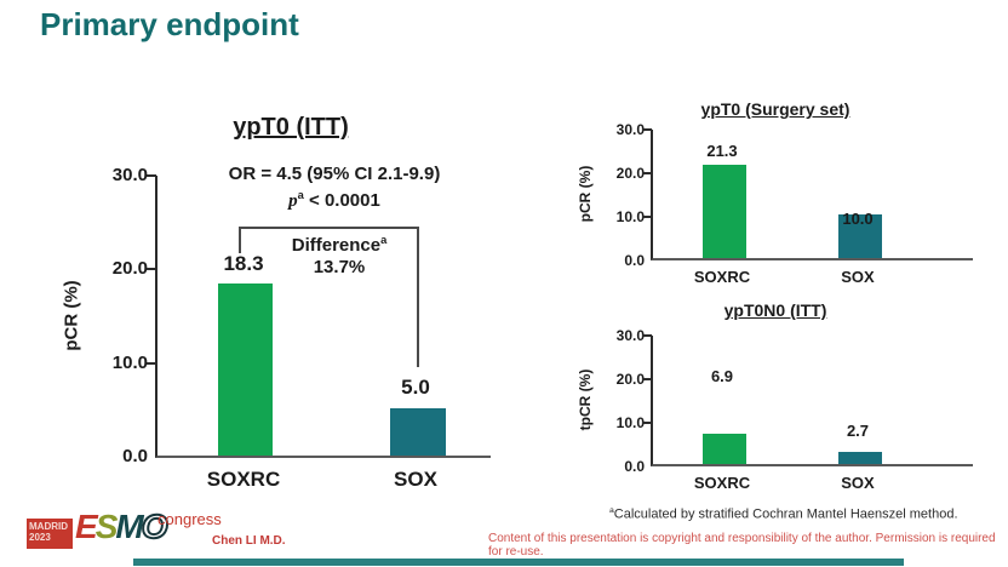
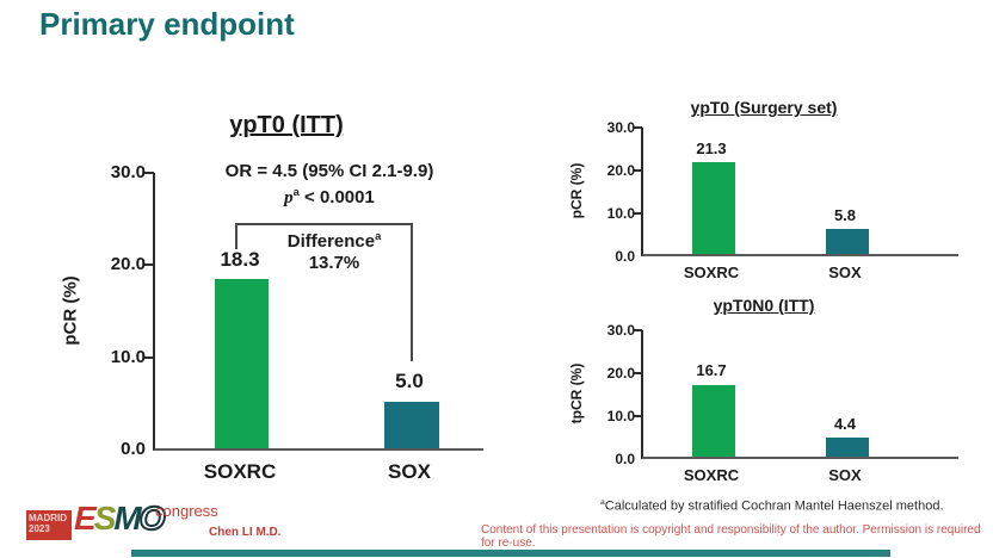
ypT0 (Surgery set)/SOX: 10.0 -> 5.8
ypT0N0 (ITT)/SOXRC: 6.9 -> 16.7
ypT0N0 (ITT)/SOX: 2.7 -> 4.4
